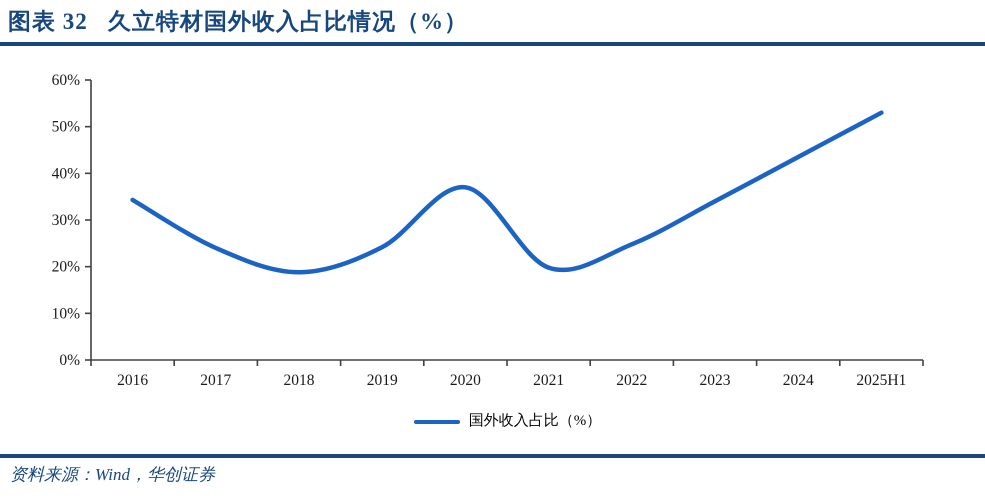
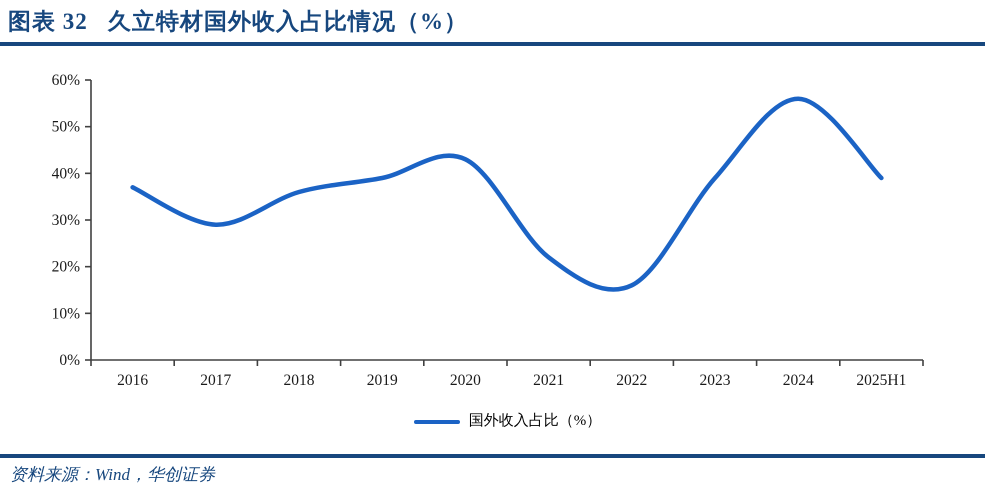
2016: 34% -> 37%
2017: 24% -> 29%
2018: 19% -> 36%
2019: 24% -> 39%
2020: 37% -> 43%
2021: 20% -> 22%
2022: 25% -> 16%
2023: 34% -> 39%
2024: 44% -> 56%
2025H1: 53% -> 39%
